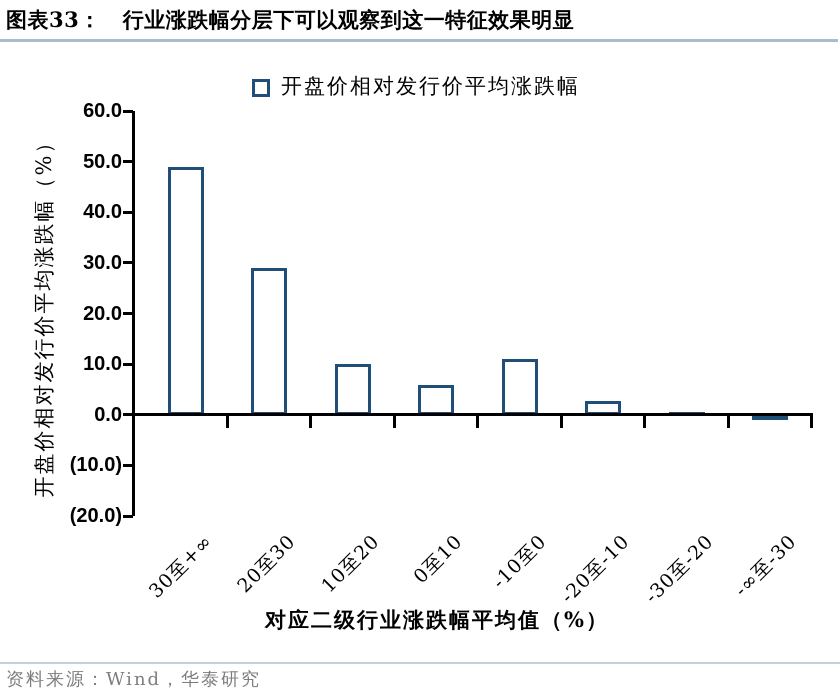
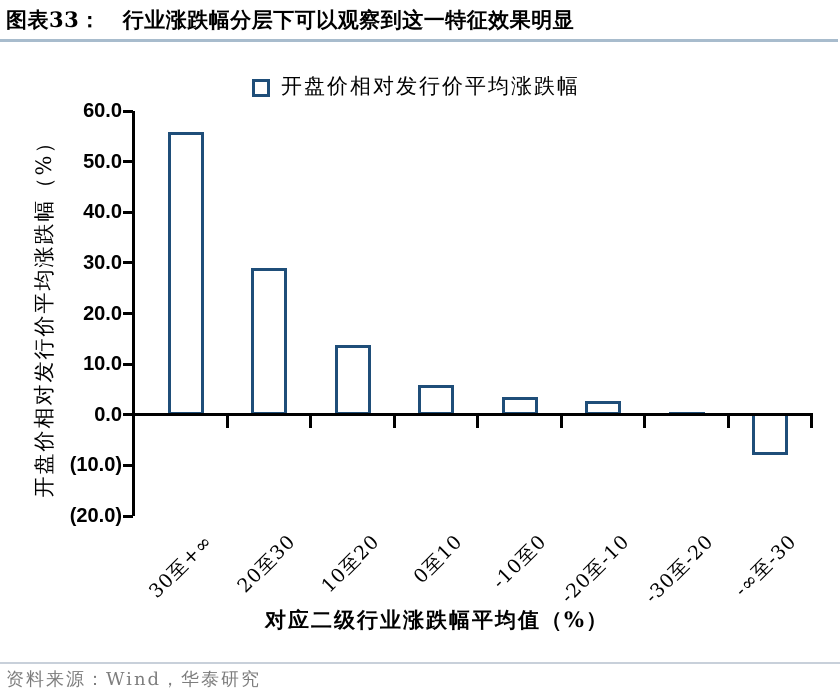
30至+∞: 49 -> 56
10至20: 10 -> 14
-10至0: 11 -> 4
-∞至-30: -1 -> -8
